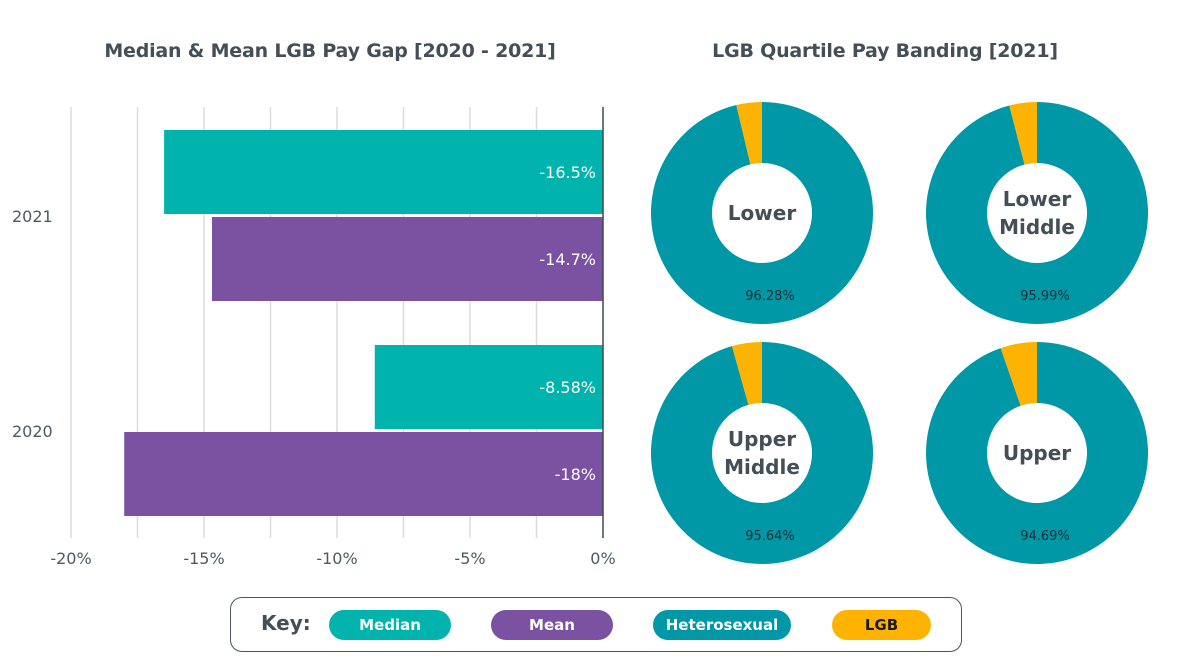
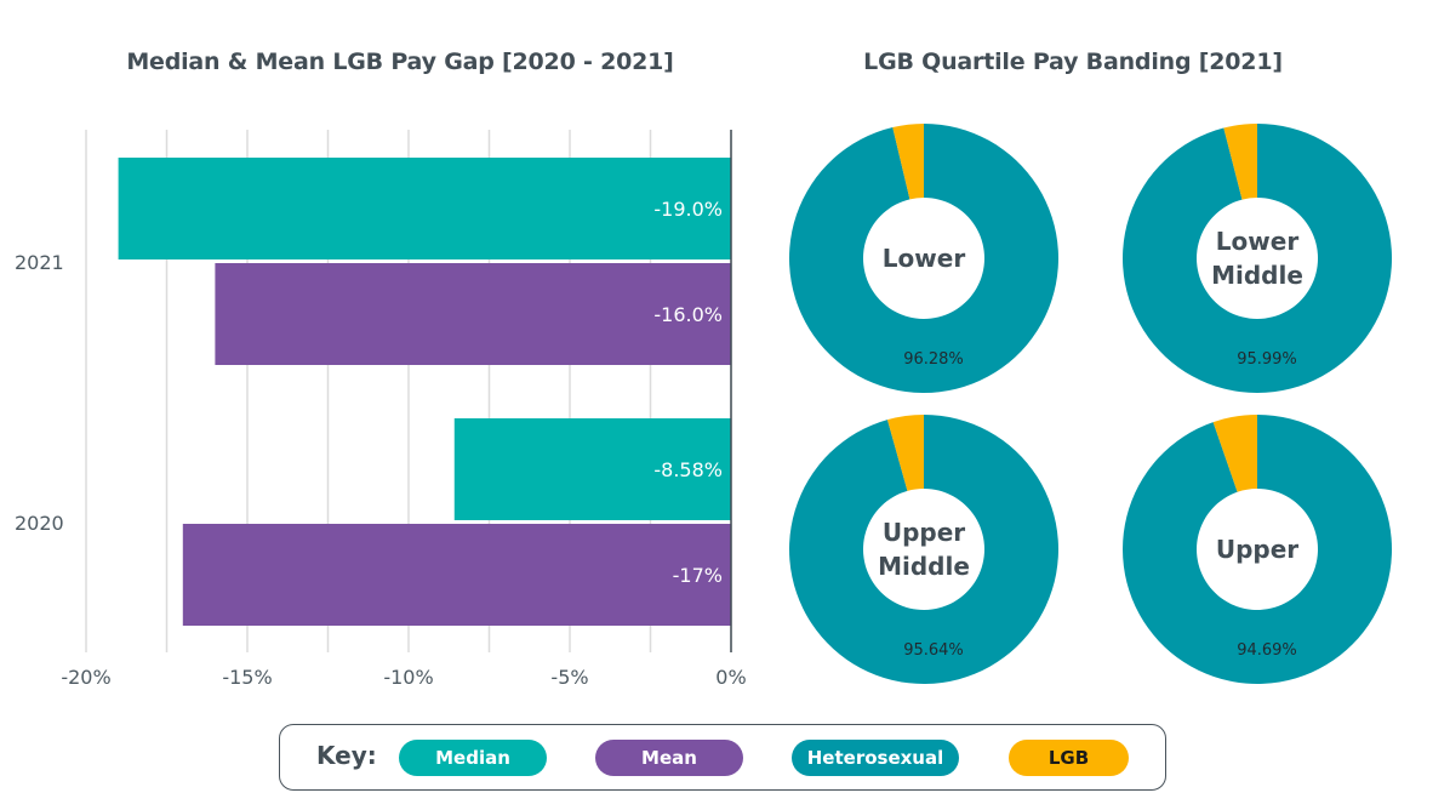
Median & Mean LGB Pay Gap [2020 - 2021]/Median/2021: -16.5% -> -19.0%
Median & Mean LGB Pay Gap [2020 - 2021]/Mean/2021: -14.7% -> -16.0%
Median & Mean LGB Pay Gap [2020 - 2021]/Mean/2020: -18% -> -17%
